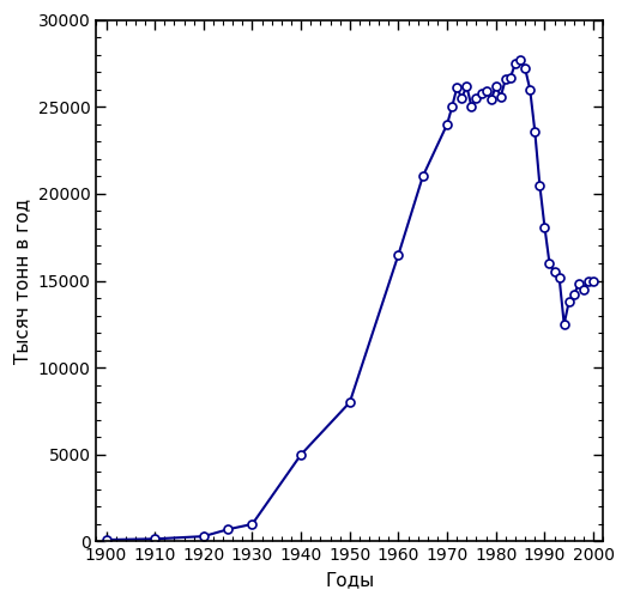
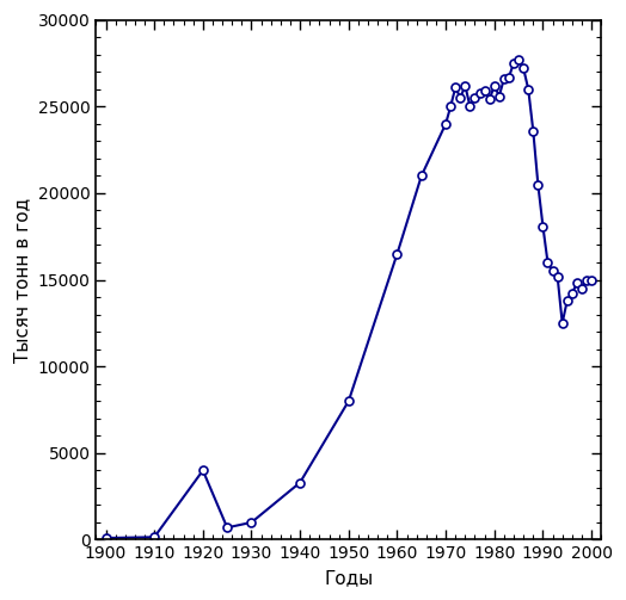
1920: 300 -> 4000
1940: 5000 -> 3300
